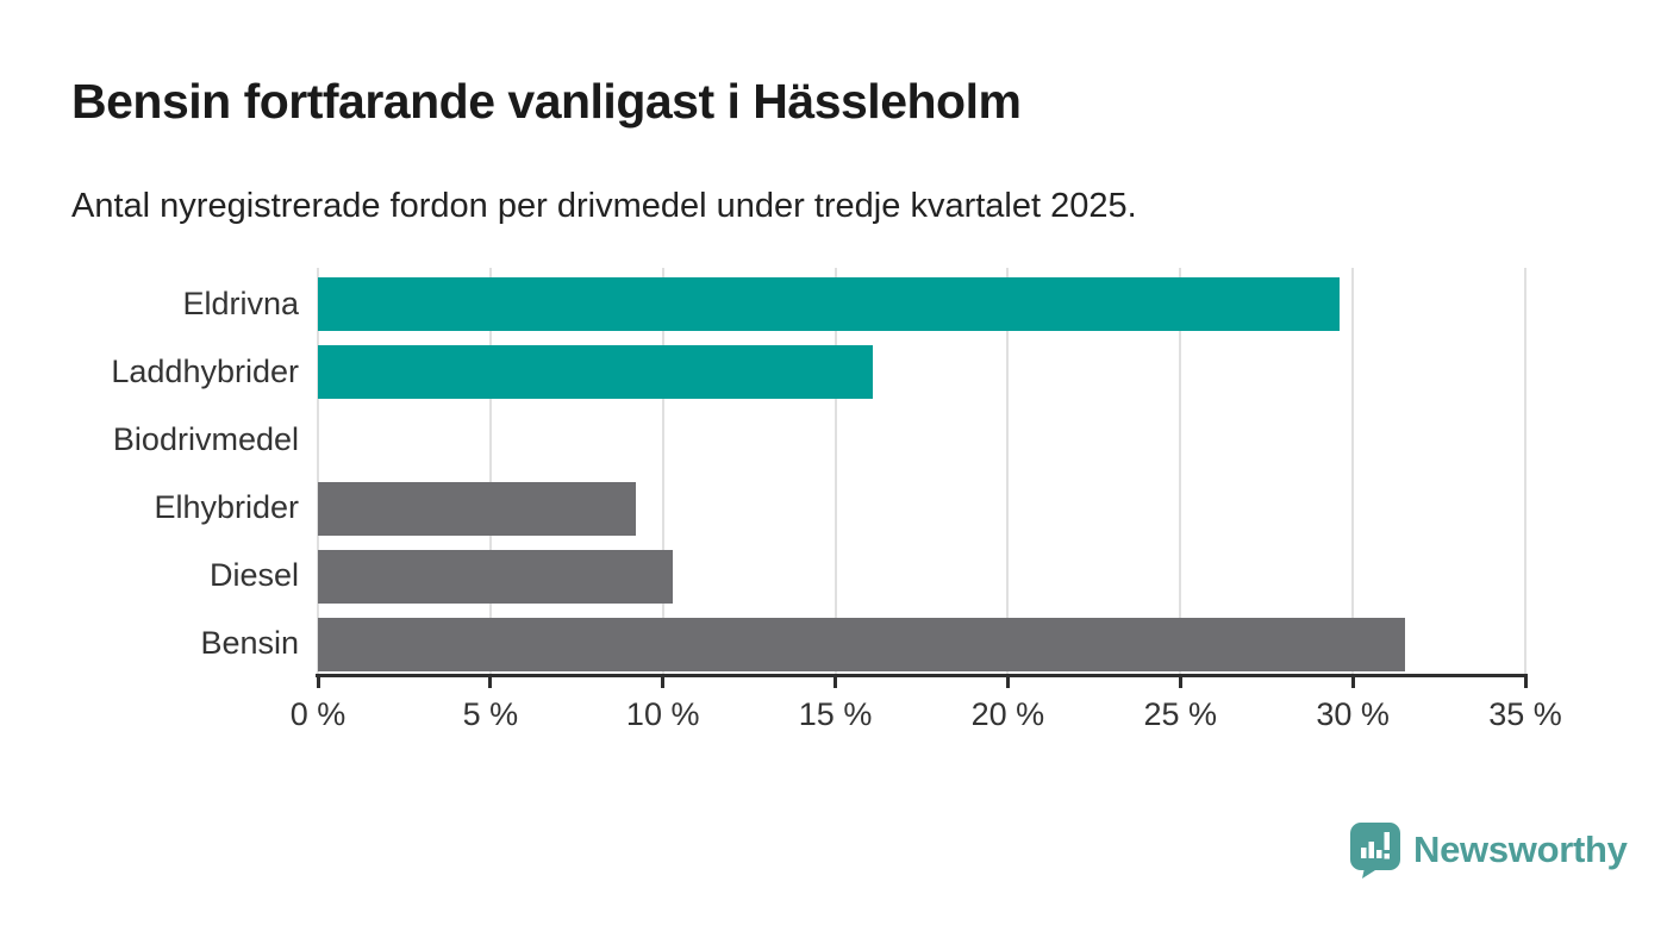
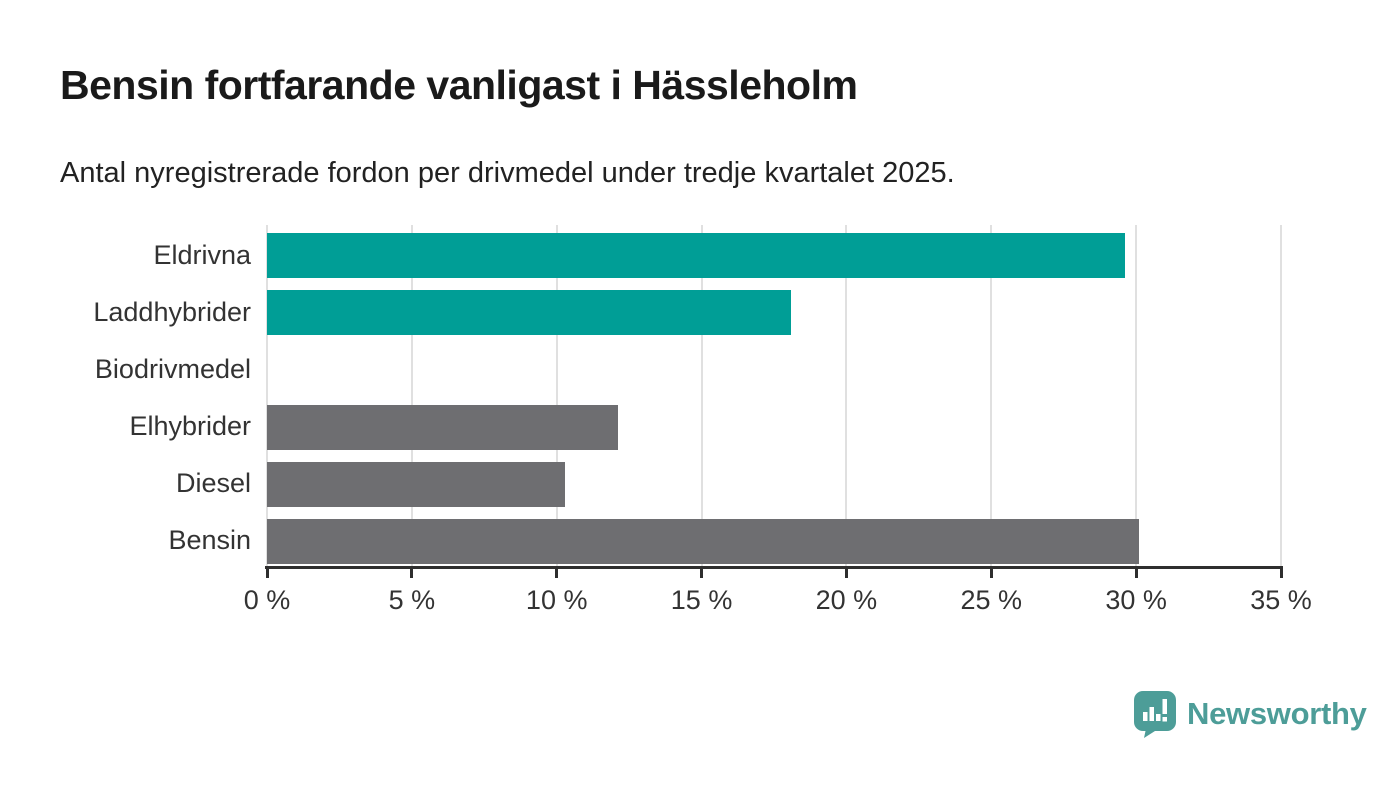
Laddhybrider: 16.1% -> 18.1%
Elhybrider: 9.2% -> 12.1%
Bensin: 31.5% -> 30.1%
